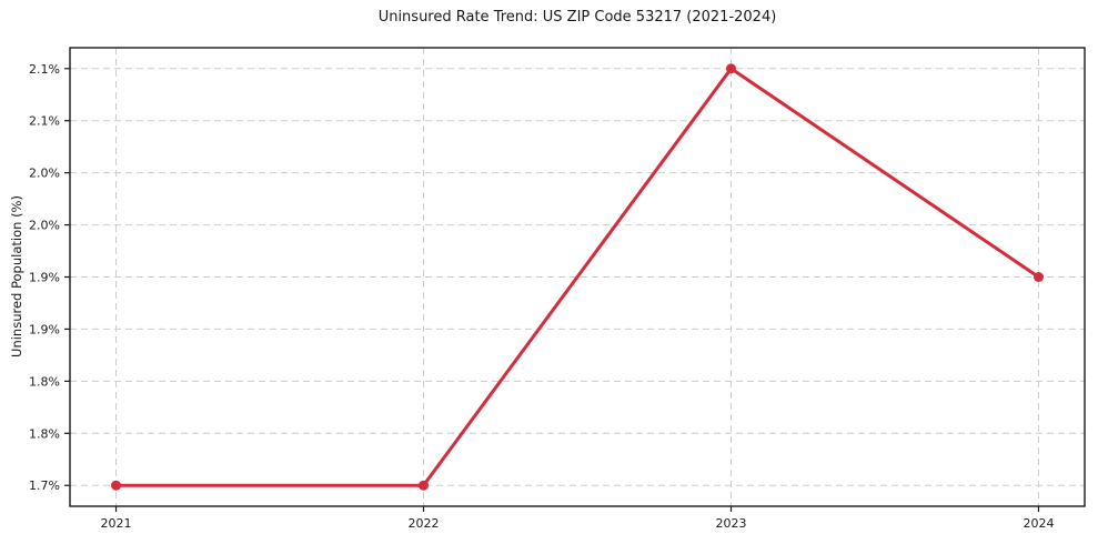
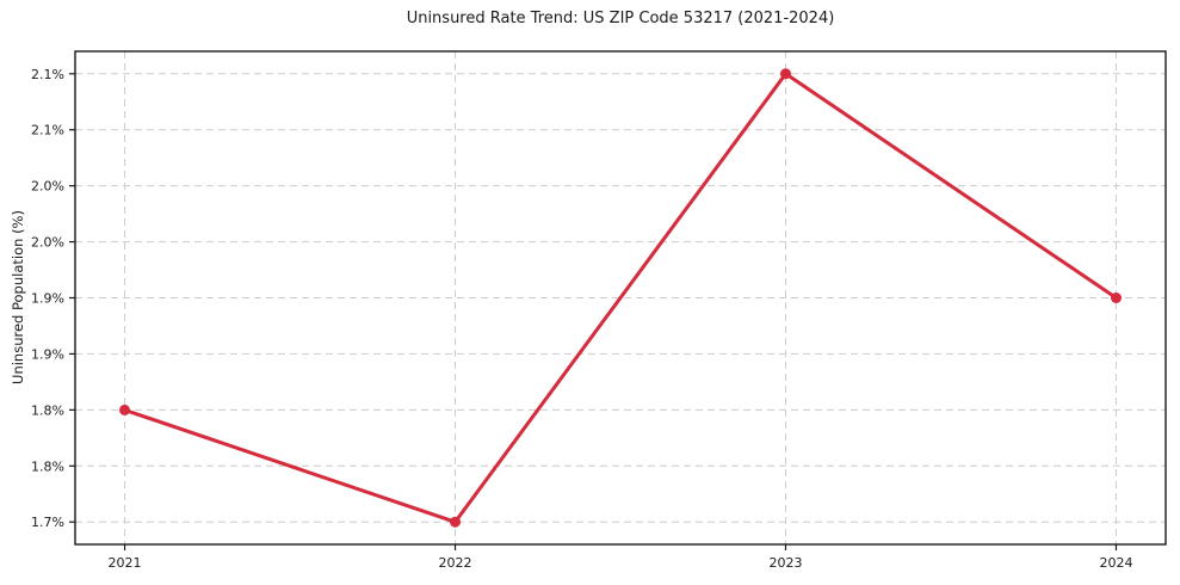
2021: 1.7% -> 1.8%
